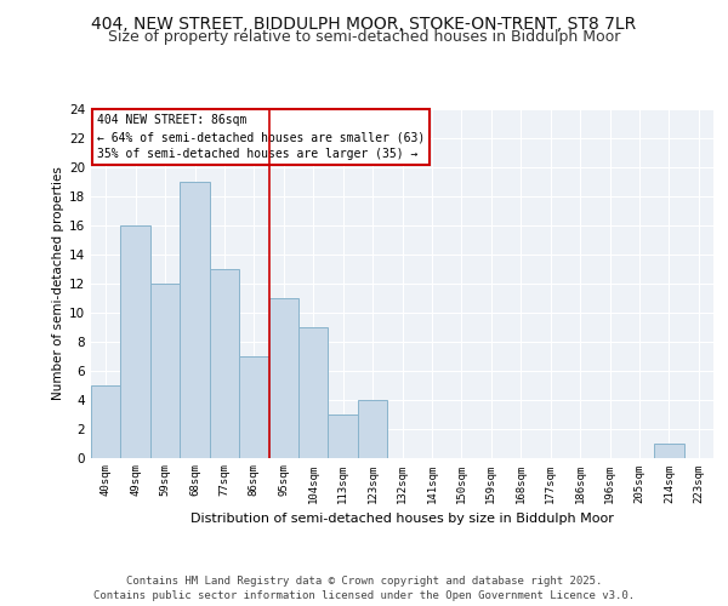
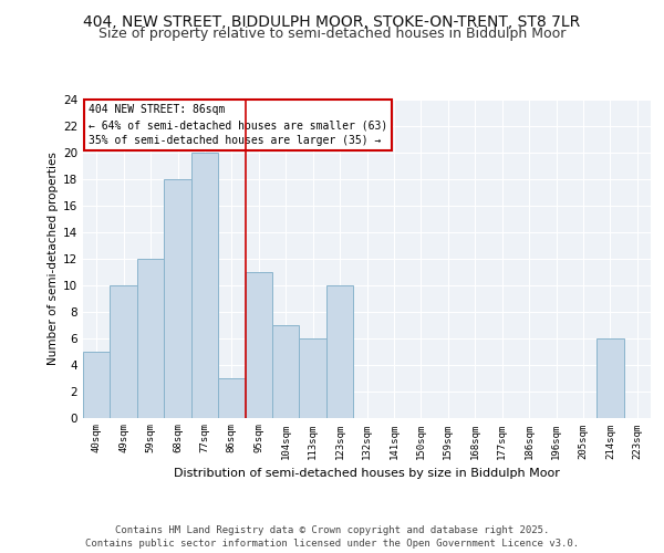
49sqm: 16 -> 10
68sqm: 19 -> 18
77sqm: 13 -> 20
86sqm: 7 -> 3
104sqm: 9 -> 7
113sqm: 3 -> 6
123sqm: 4 -> 10
214sqm: 1 -> 6
